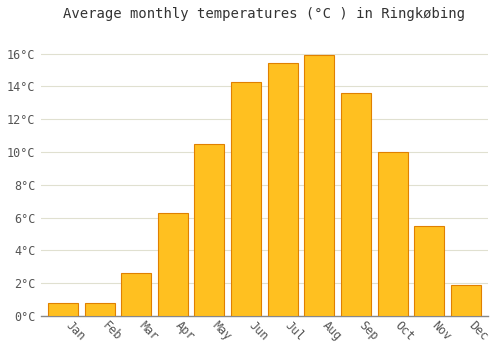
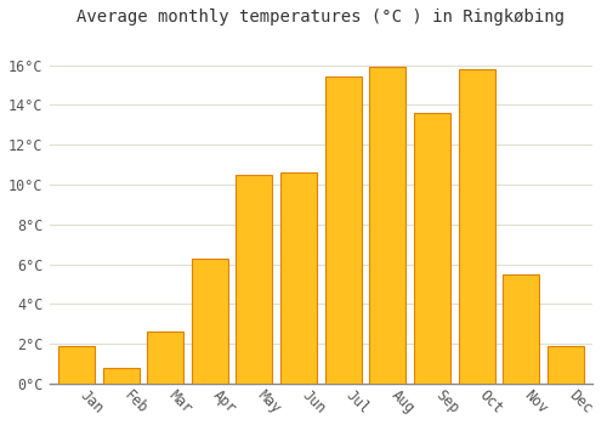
Jan: 0.8°C -> 1.9°C
Jun: 14.3°C -> 10.6°C
Oct: 10.0°C -> 15.8°C
